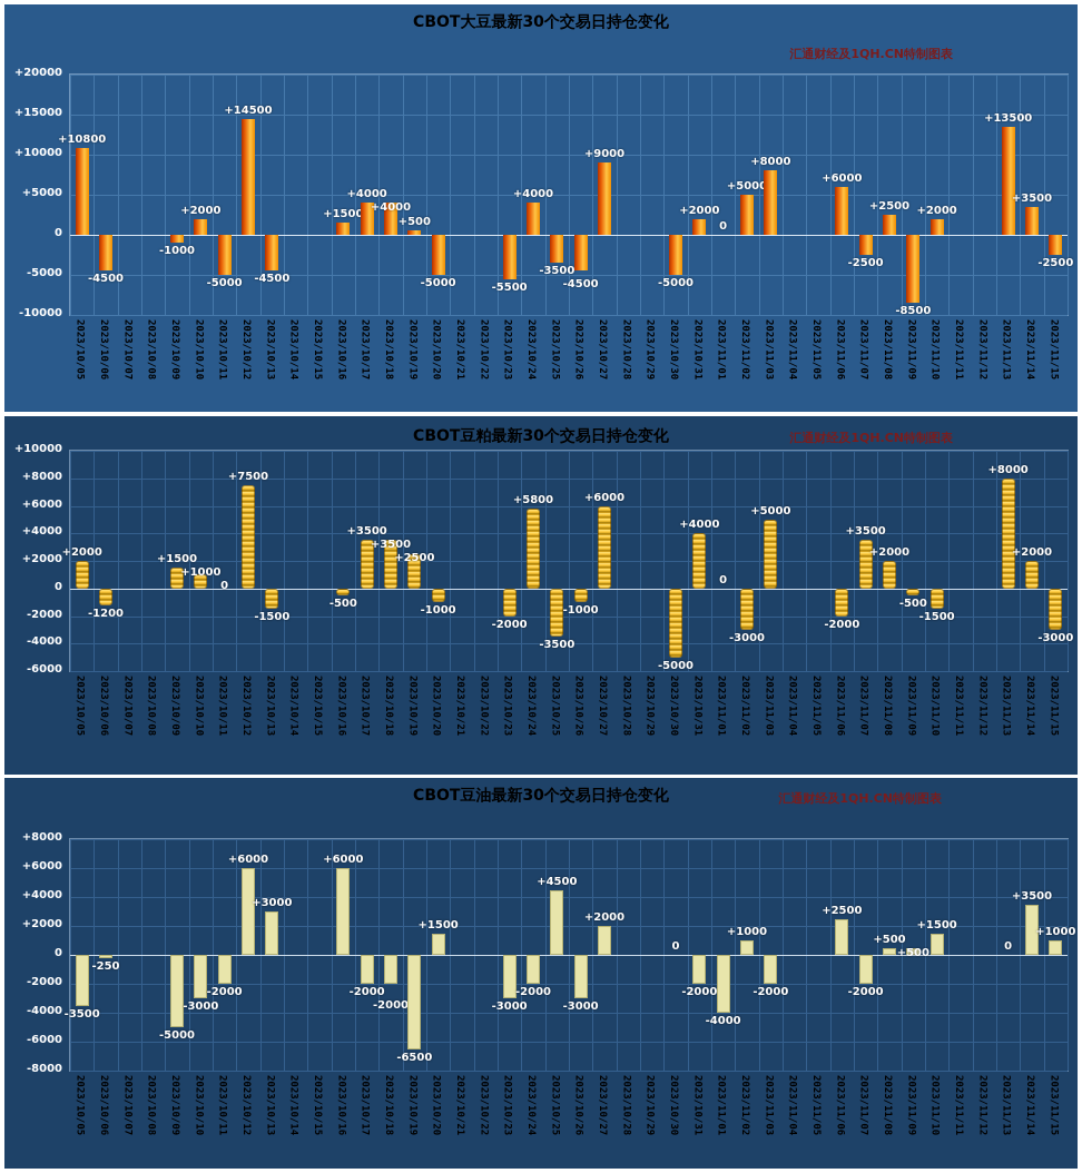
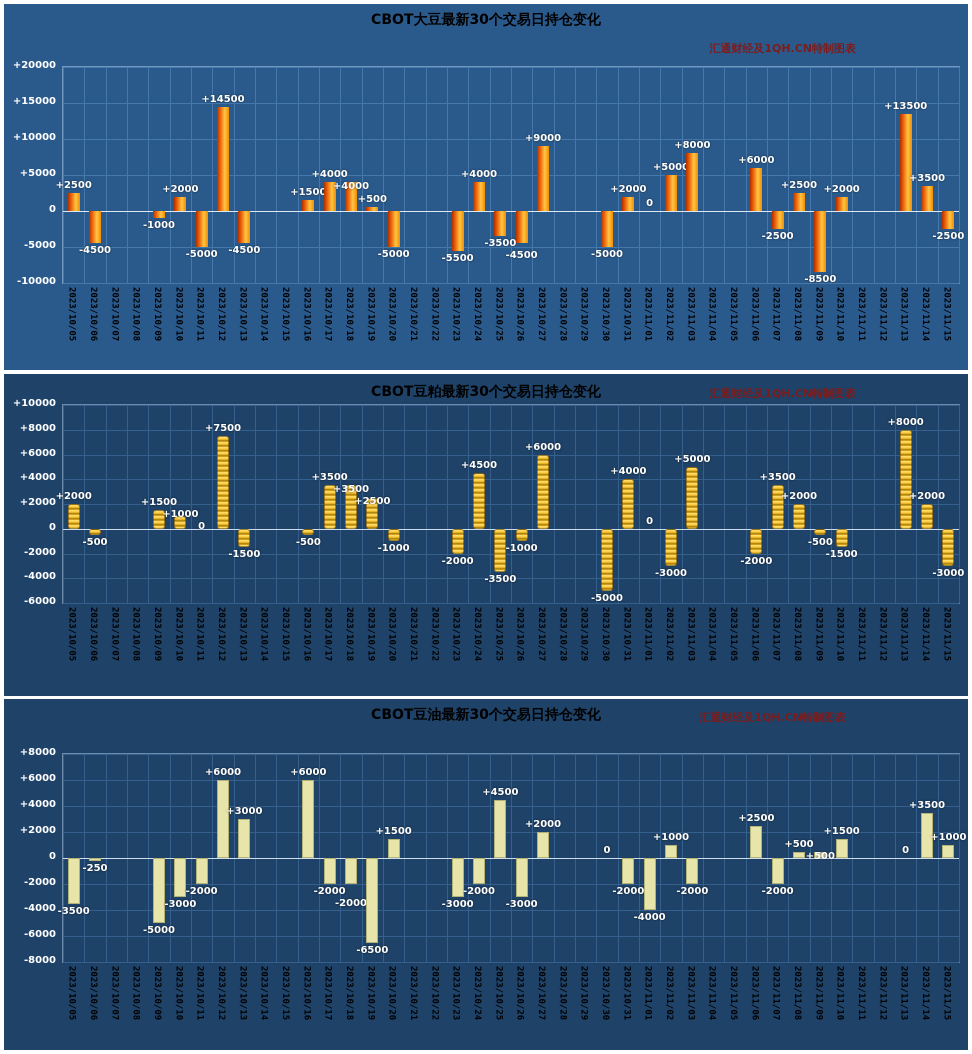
CBOT大豆最新30个交易日持仓变化/2023/10/05: +10800 -> +2500
CBOT豆粕最新30个交易日持仓变化/2023/10/06: -1200 -> -500
CBOT豆粕最新30个交易日持仓变化/2023/10/24: +5800 -> +4500
